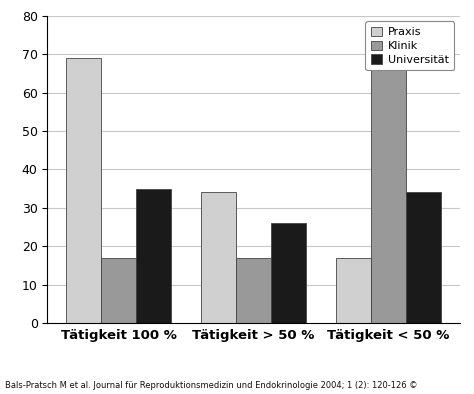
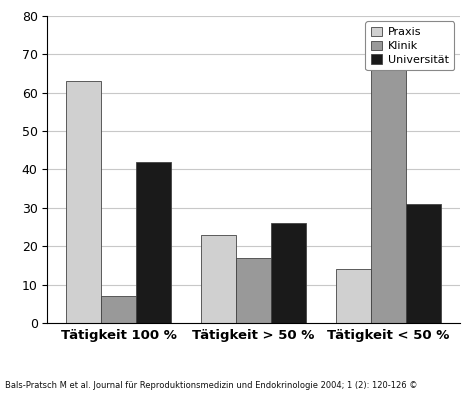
Praxis/Tätigkeit 100 %: 69 -> 63
Klinik/Tätigkeit 100 %: 17 -> 7
Universität/Tätigkeit 100 %: 35 -> 42
Praxis/Tätigkeit > 50 %: 34 -> 23
Praxis/Tätigkeit < 50 %: 17 -> 14
Universität/Tätigkeit < 50 %: 34 -> 31
